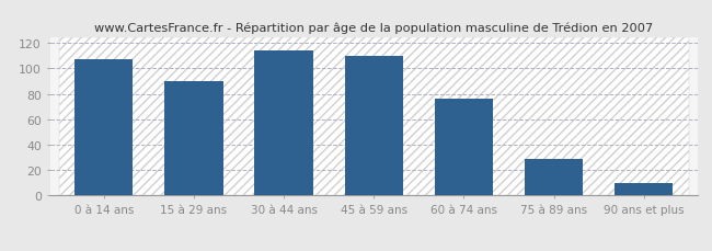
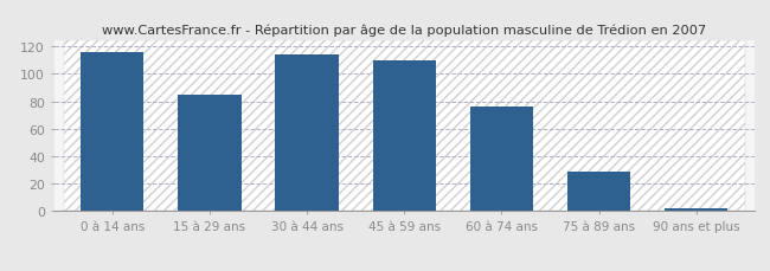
0 à 14 ans: 107 -> 116
15 à 29 ans: 90 -> 85
90 ans et plus: 10 -> 2
